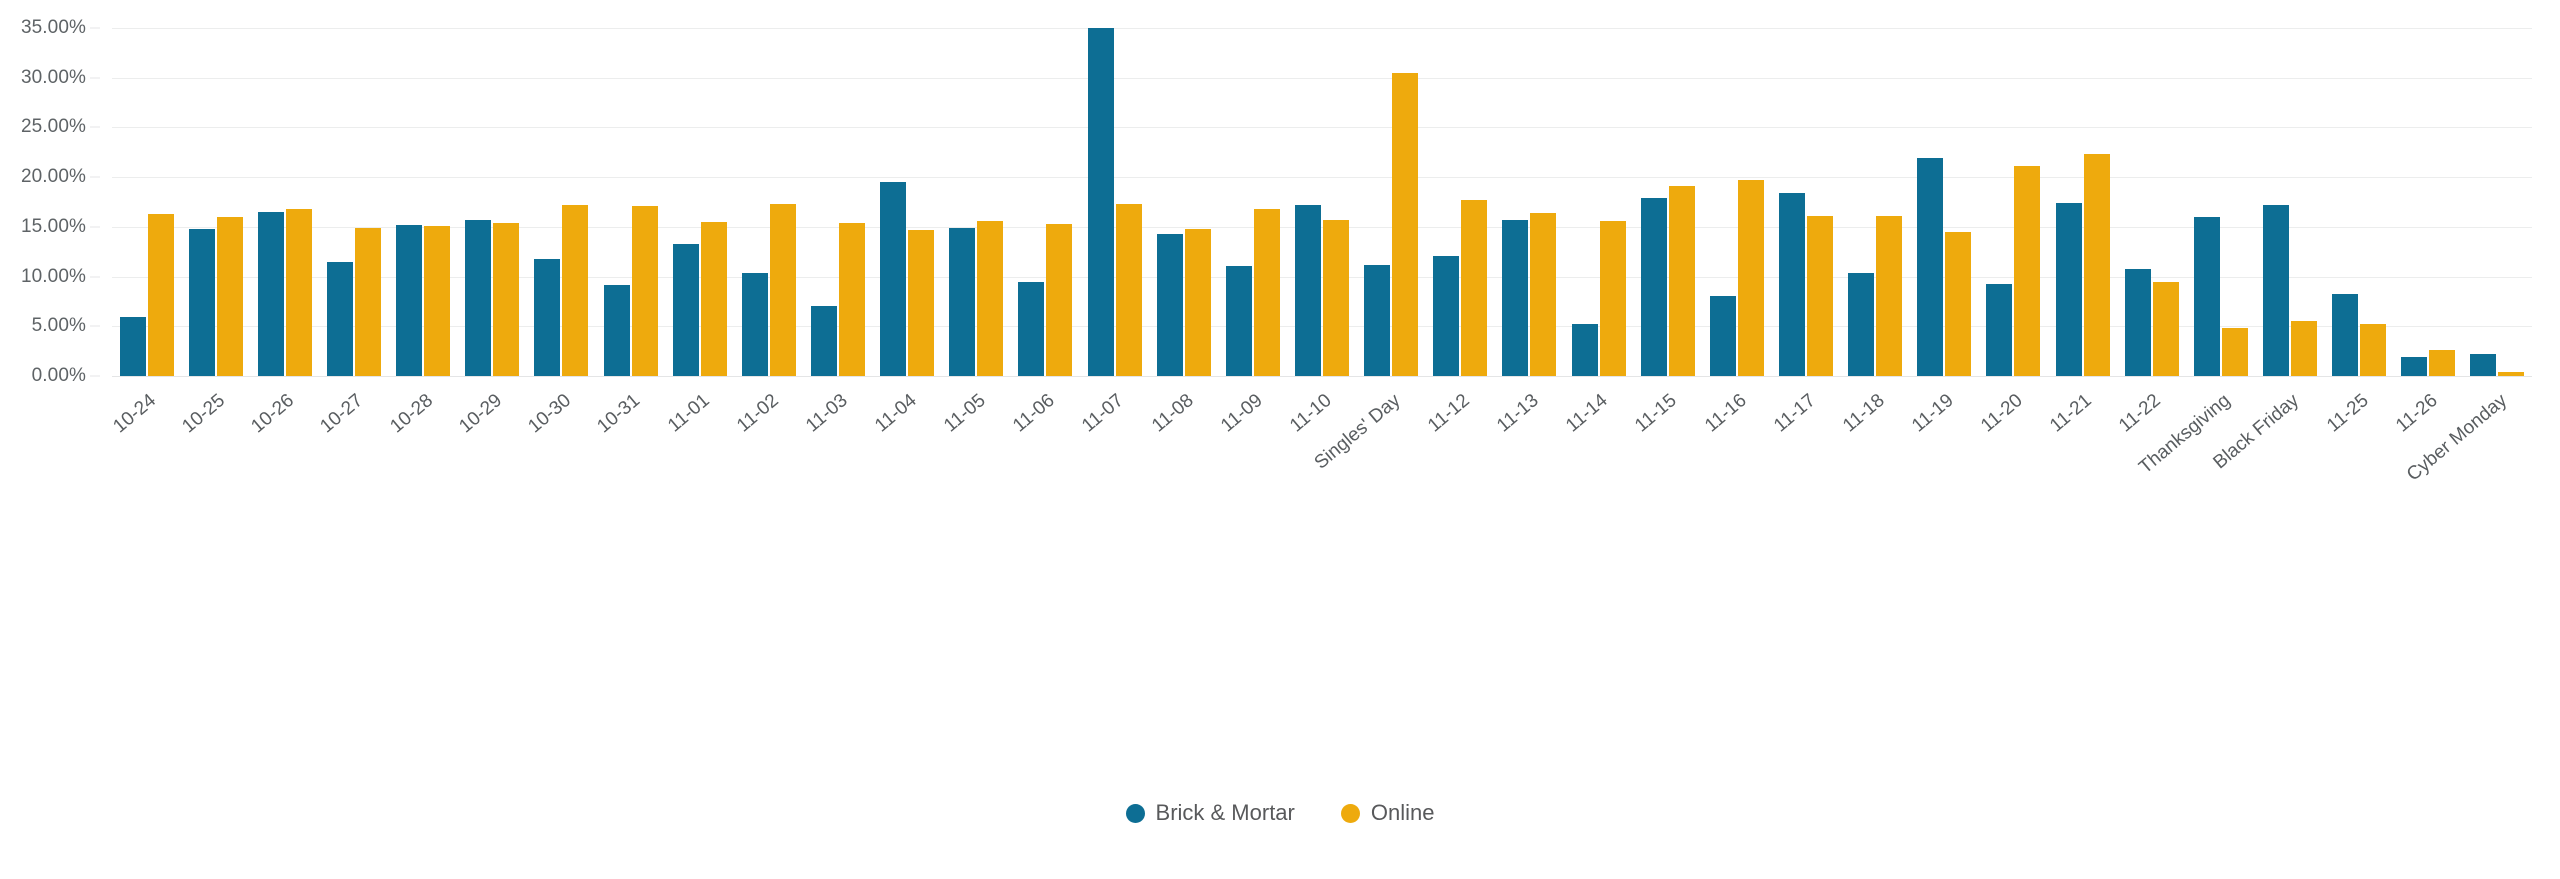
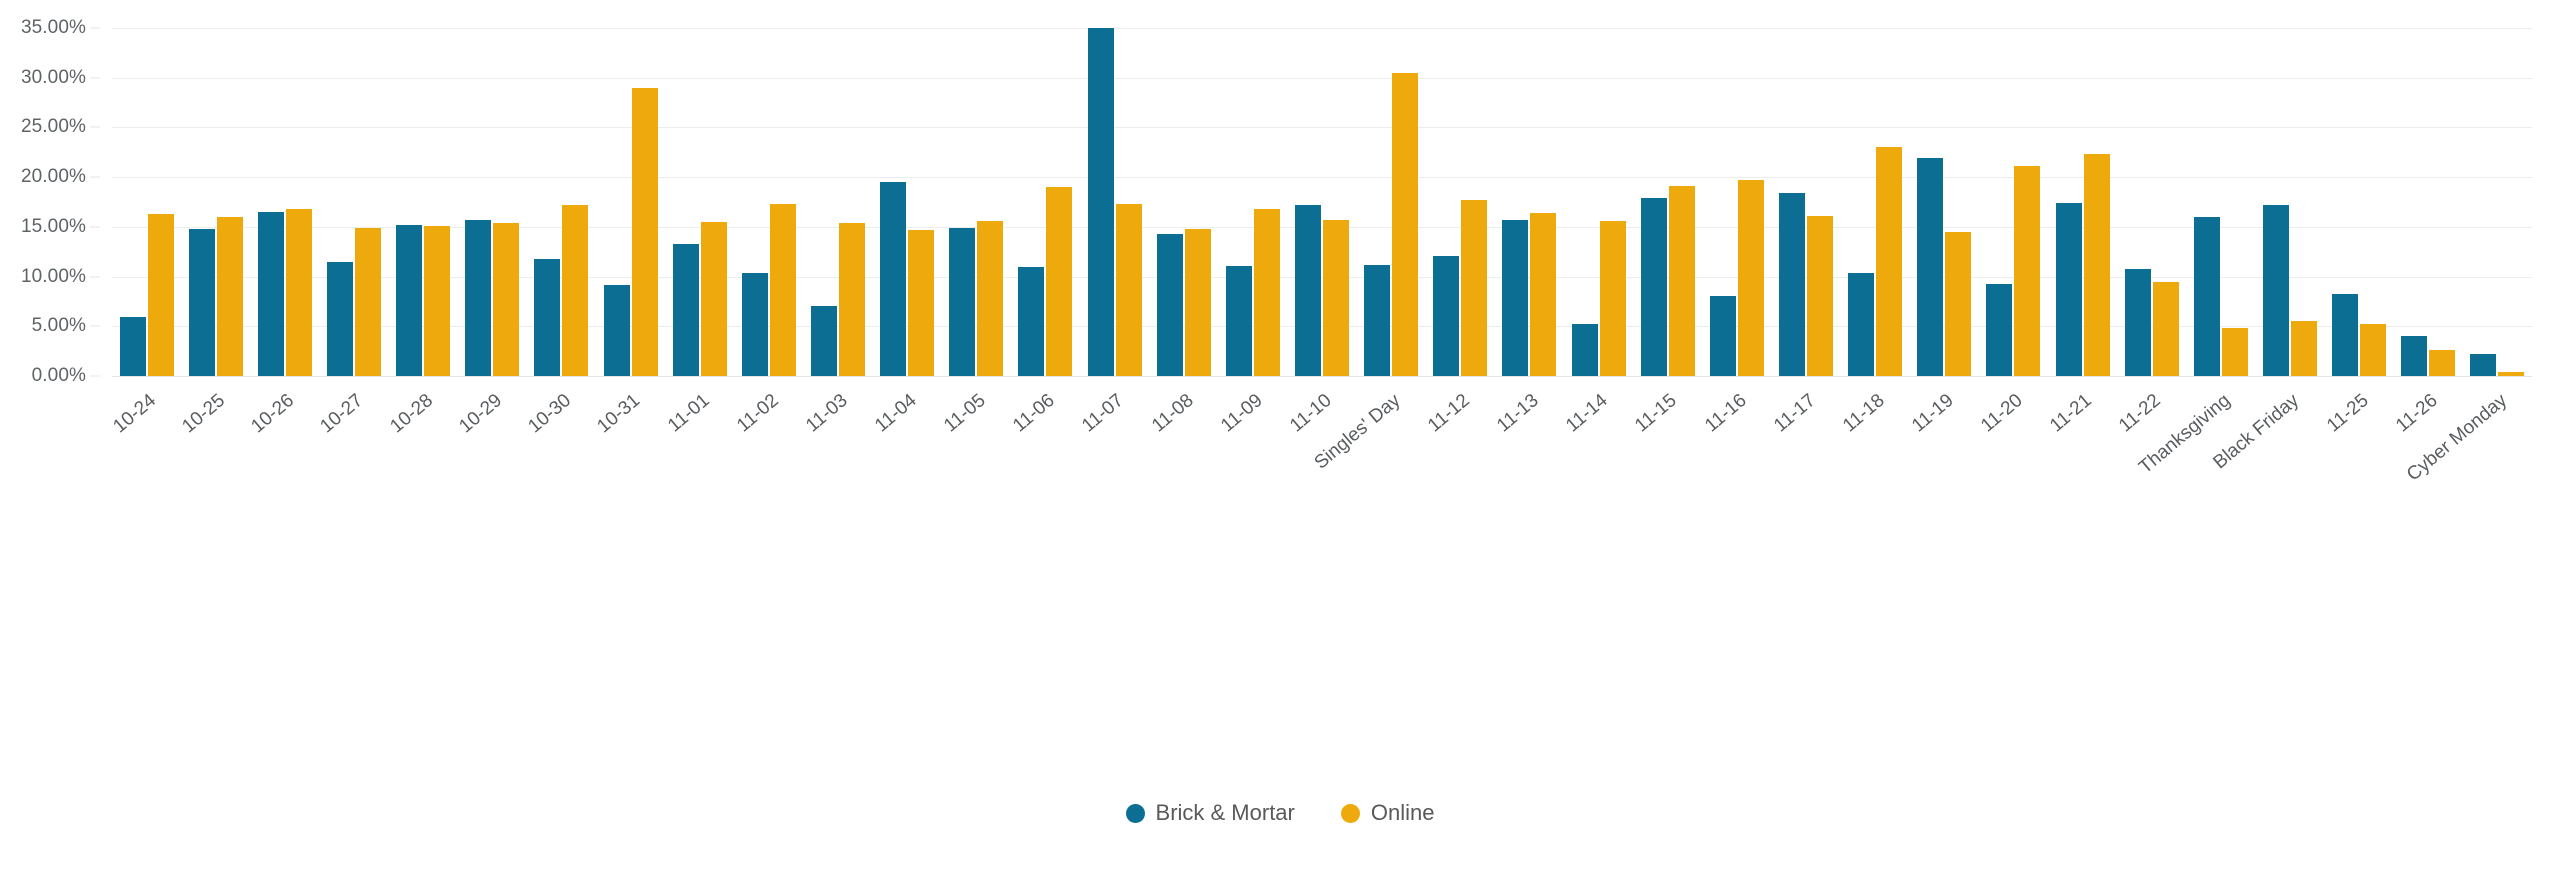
Online/10-31: 17% -> 29%
Brick & Mortar/11-06: 10% -> 11%
Online/11-06: 15% -> 19%
Online/11-18: 16% -> 23%
Brick & Mortar/11-26: 2% -> 4%
